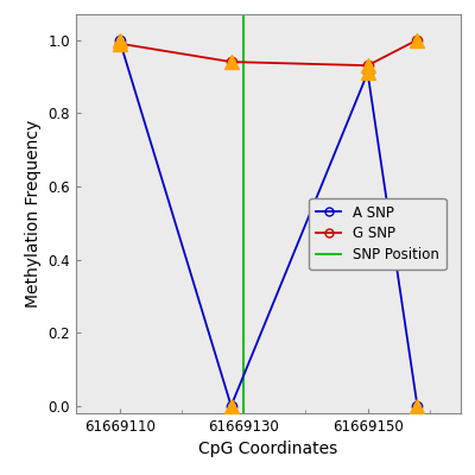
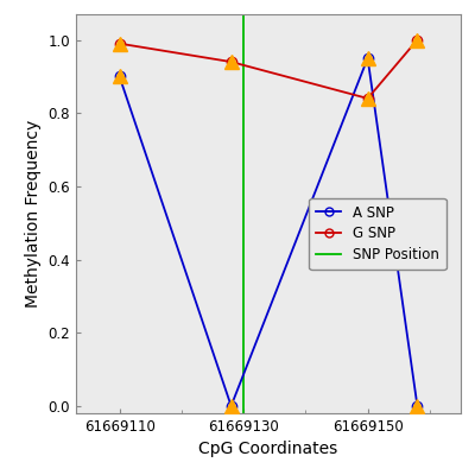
A SNP/61669110: 1.00 -> 0.90
A SNP/61669150: 0.91 -> 0.95
G SNP/61669150: 0.93 -> 0.84
